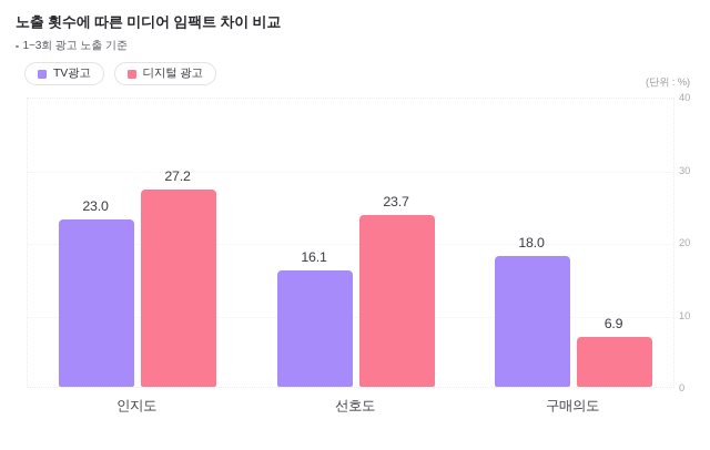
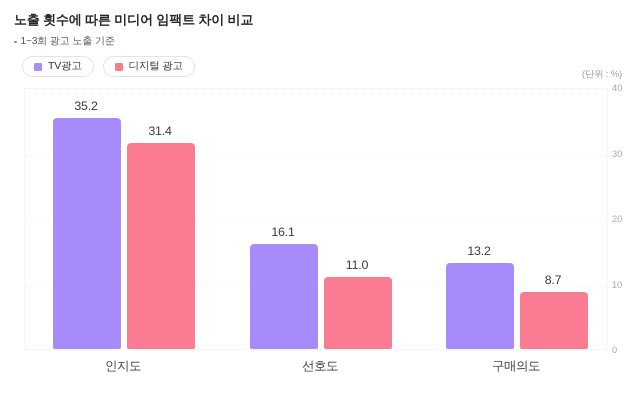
TV광고/인지도: 23.0 -> 35.2
디지털 광고/인지도: 27.2 -> 31.4
디지털 광고/선호도: 23.7 -> 11.0
TV광고/구매의도: 18.0 -> 13.2
디지털 광고/구매의도: 6.9 -> 8.7
